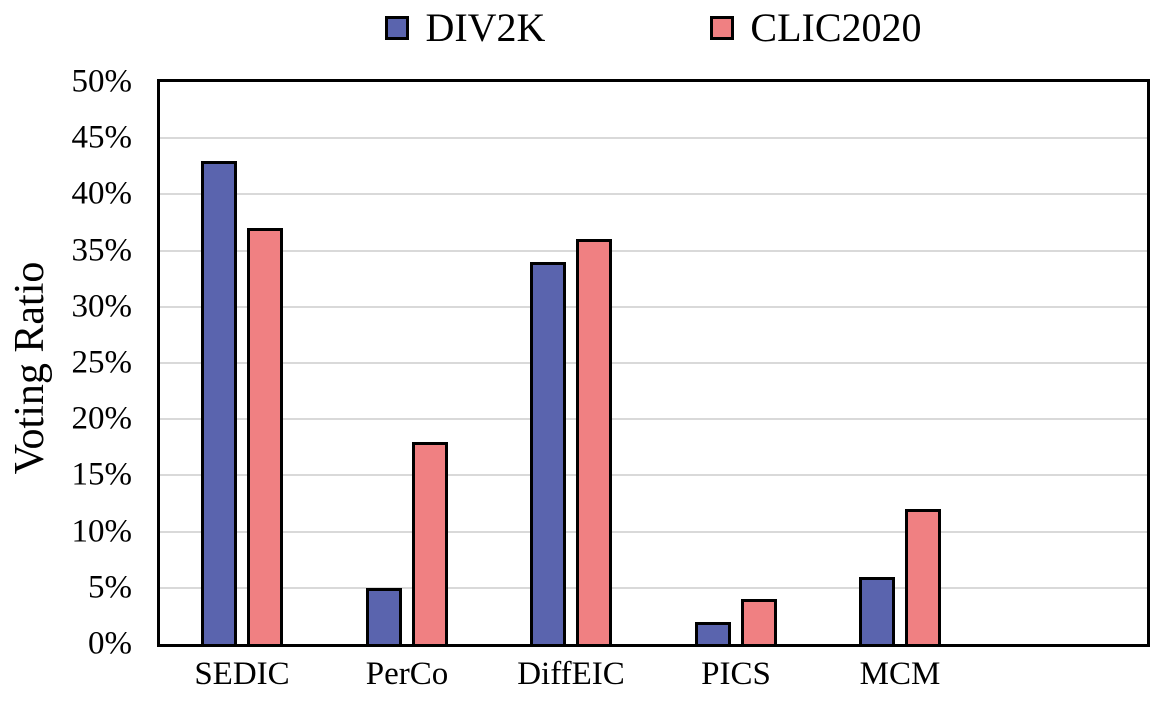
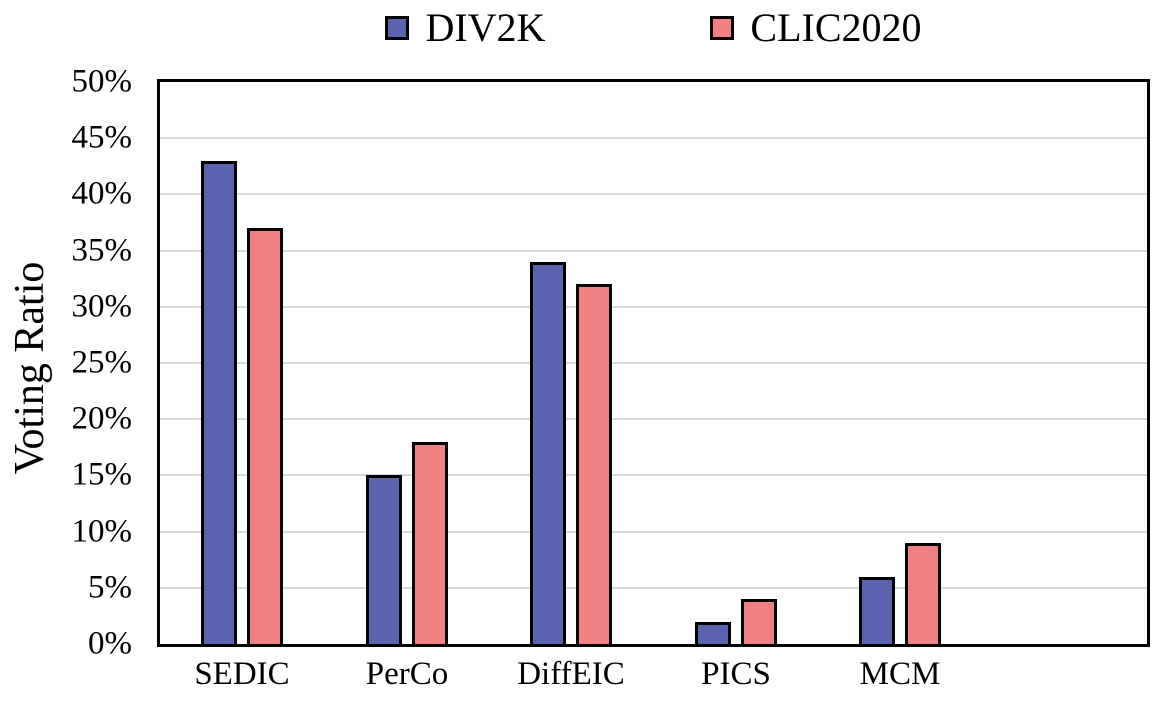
DIV2K/PerCo: 5% -> 15%
CLIC2020/DiffEIC: 36% -> 32%
CLIC2020/MCM: 12% -> 9%
